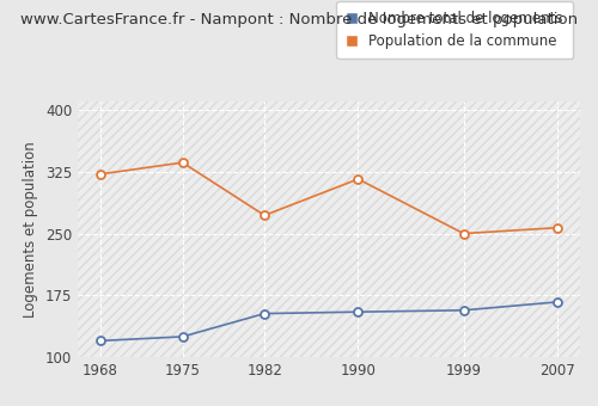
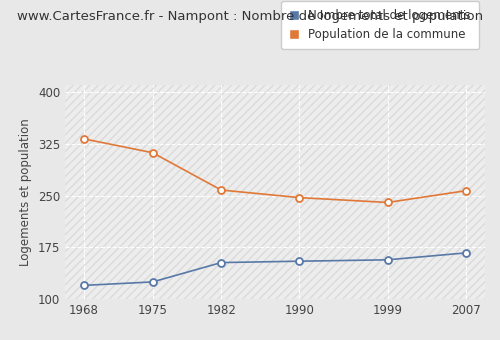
Population de la commune/1968: 322 -> 332
Population de la commune/1975: 336 -> 312
Population de la commune/1982: 272 -> 258
Population de la commune/1990: 316 -> 247
Population de la commune/1999: 250 -> 240
